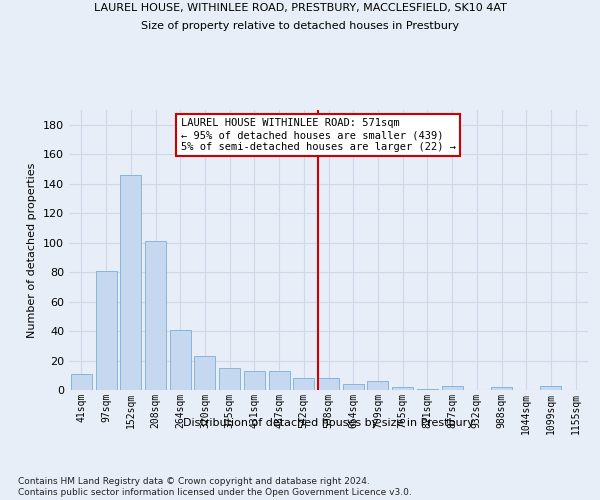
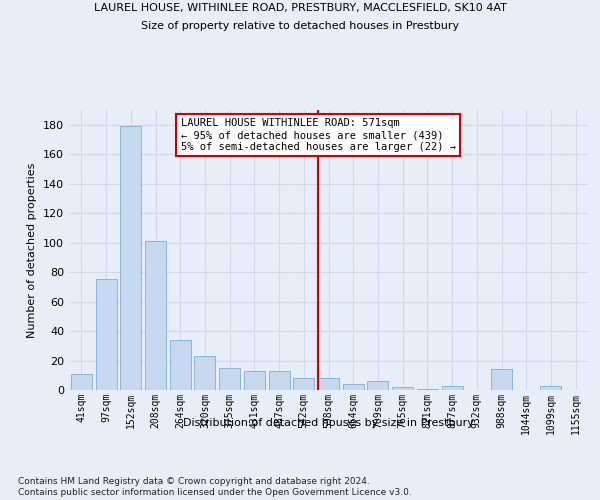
97sqm: 81 -> 75
152sqm: 146 -> 179
264sqm: 41 -> 34
988sqm: 2 -> 14
